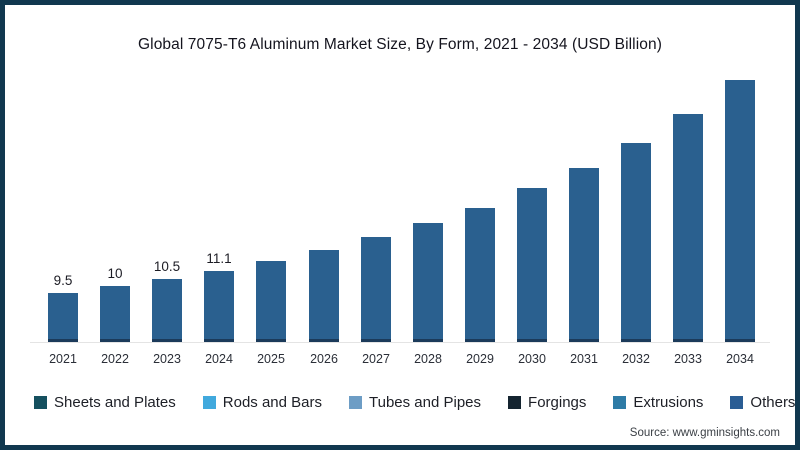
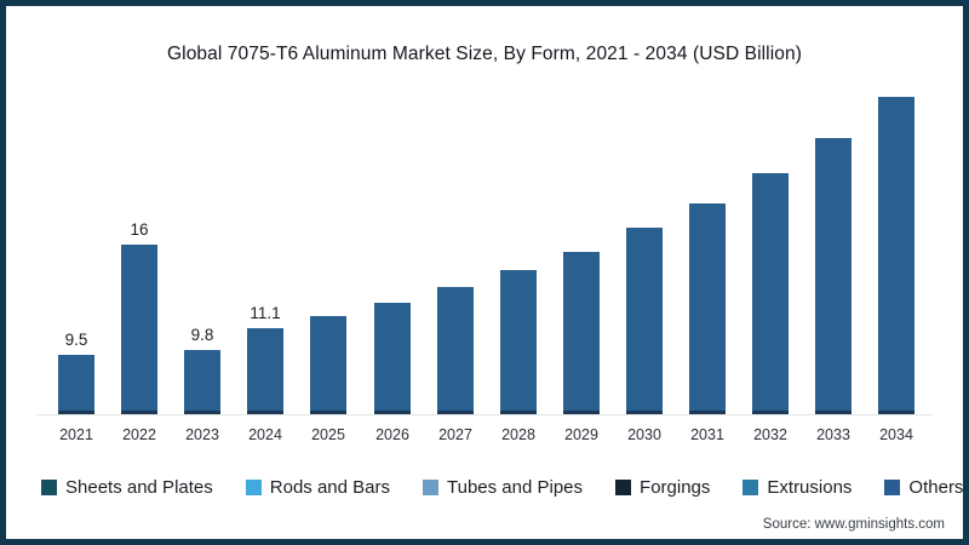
2022: 10 -> 16
2023: 10.5 -> 9.8
